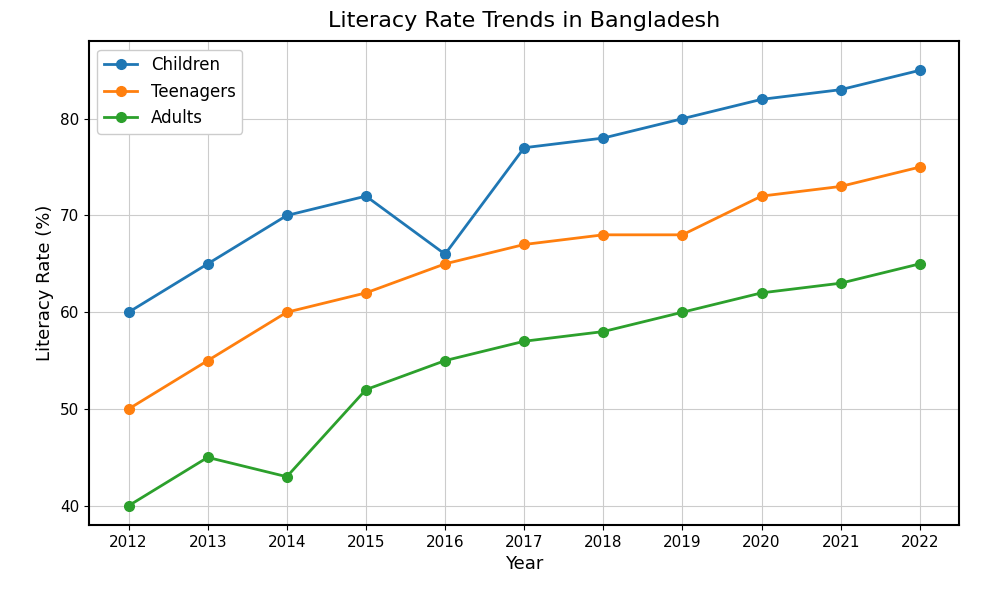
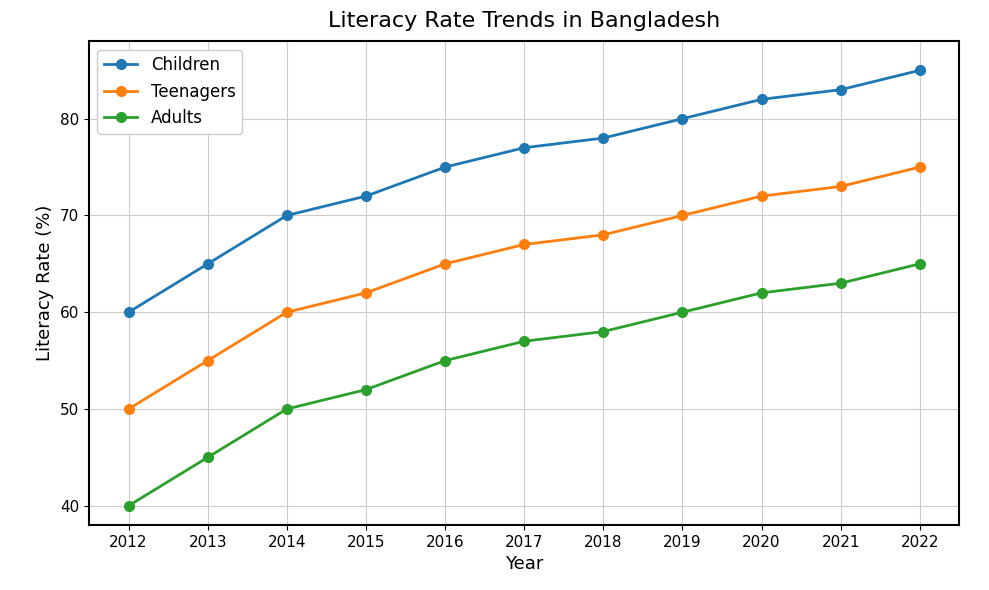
Adults/2014: 43 -> 50
Children/2016: 66 -> 75
Teenagers/2019: 68 -> 70
